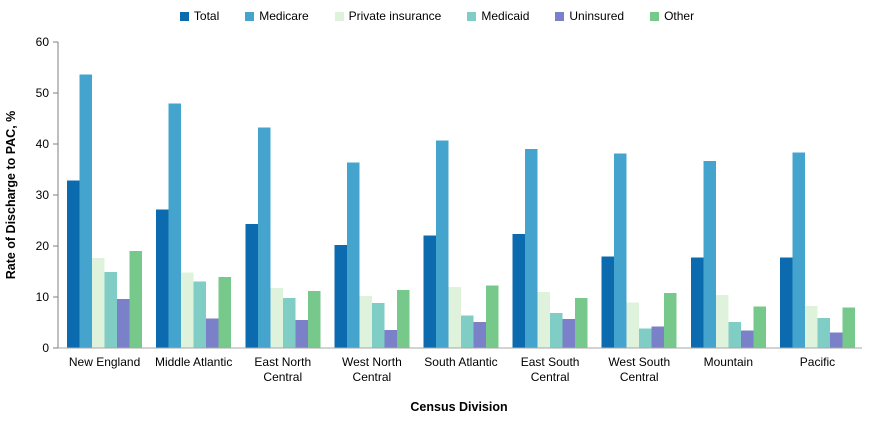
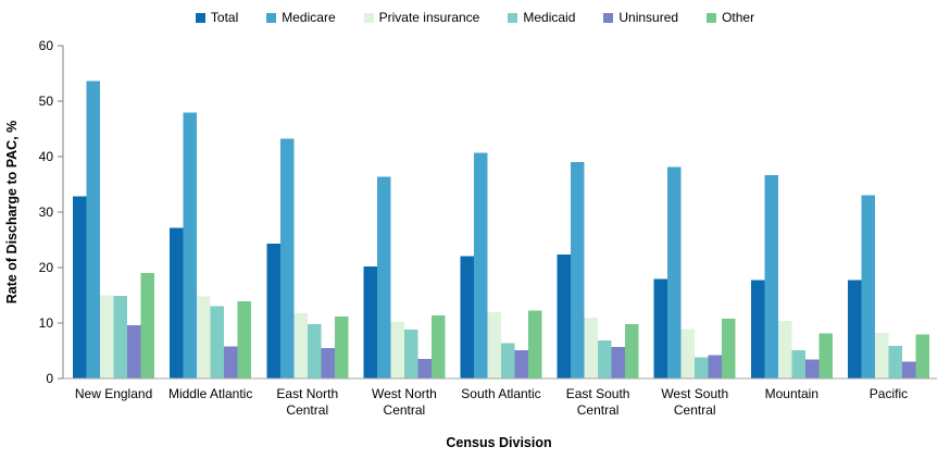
Private insurance/New England: 18 -> 15
Medicare/Pacific: 38 -> 33
